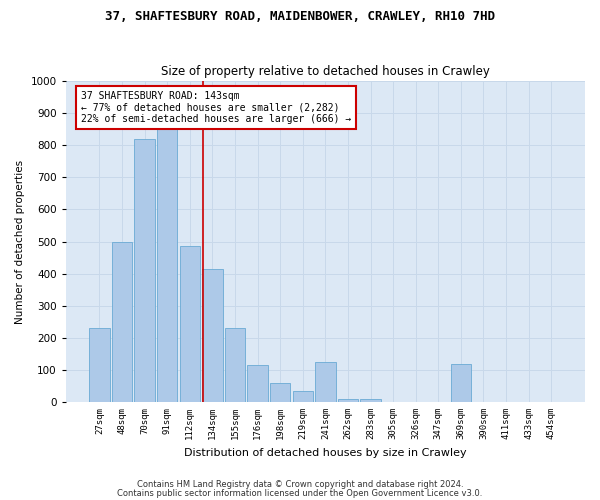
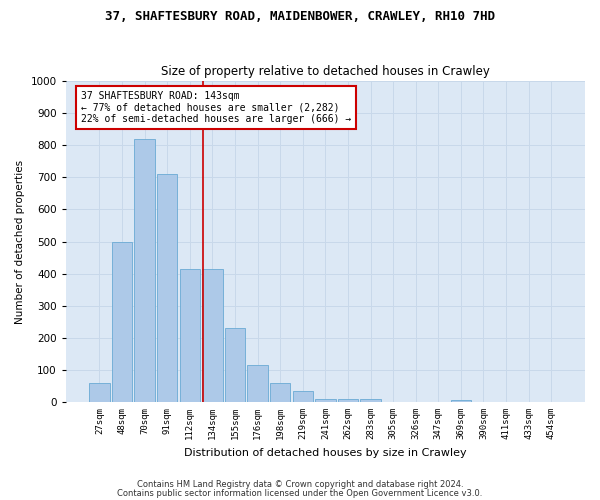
27sqm: 230 -> 60
91sqm: 850 -> 710
112sqm: 485 -> 415
241sqm: 125 -> 10
369sqm: 120 -> 5
